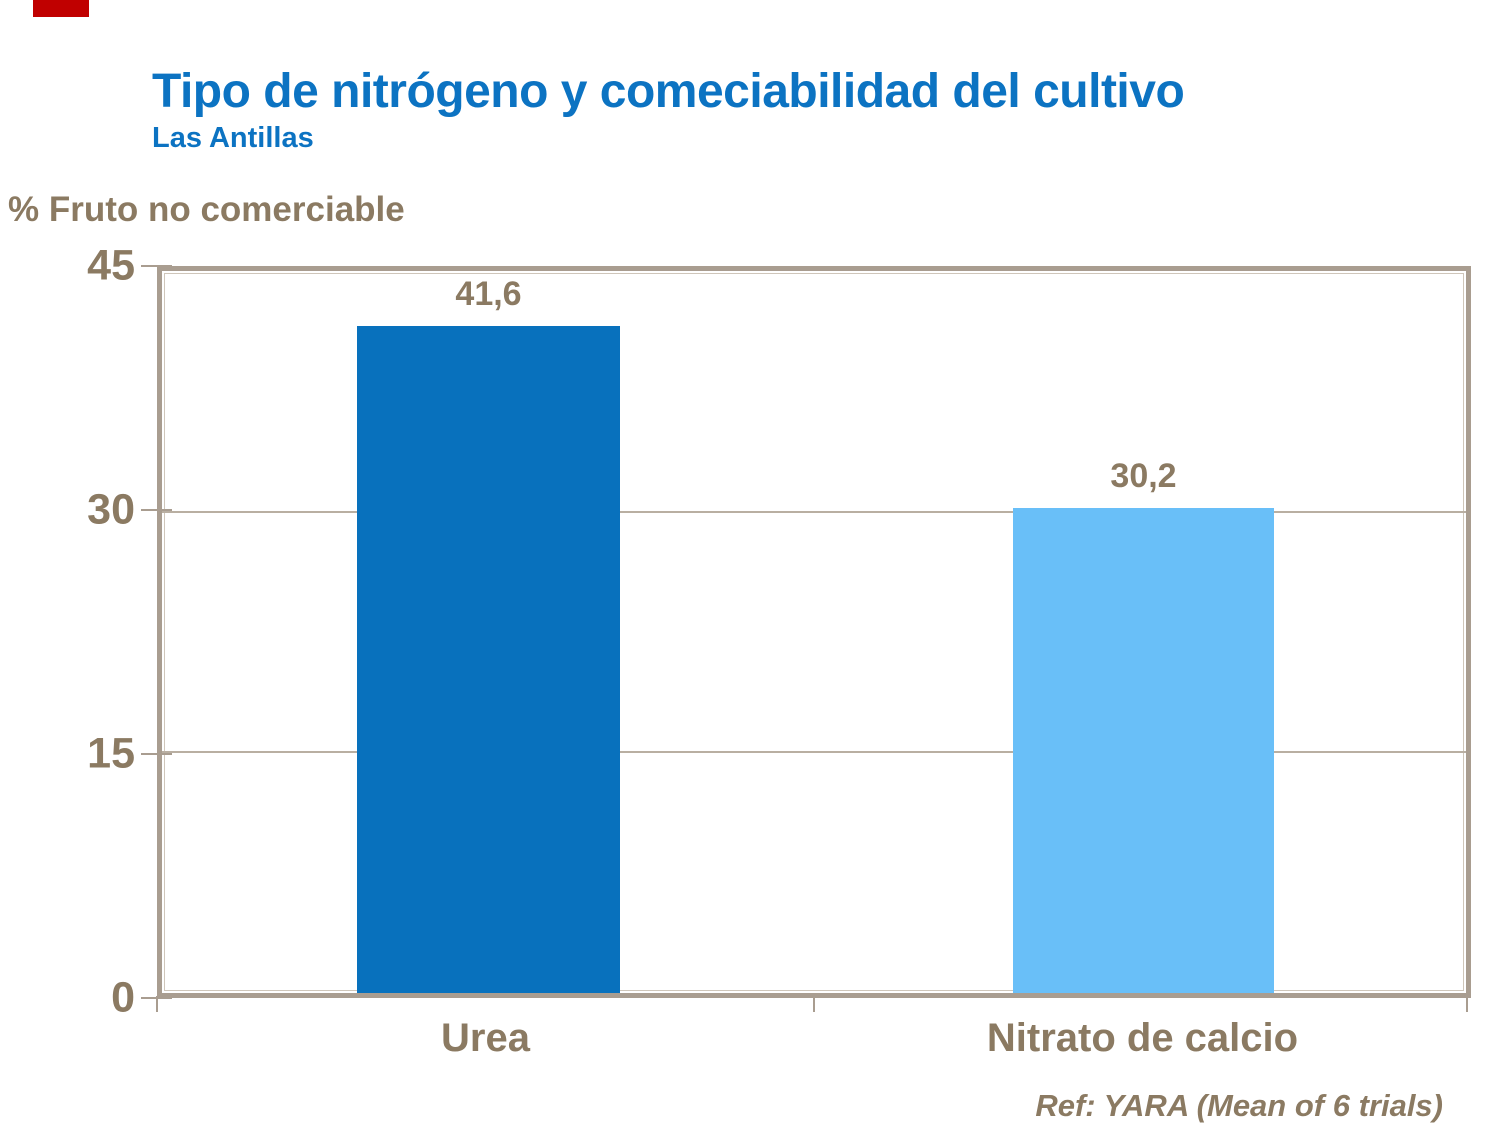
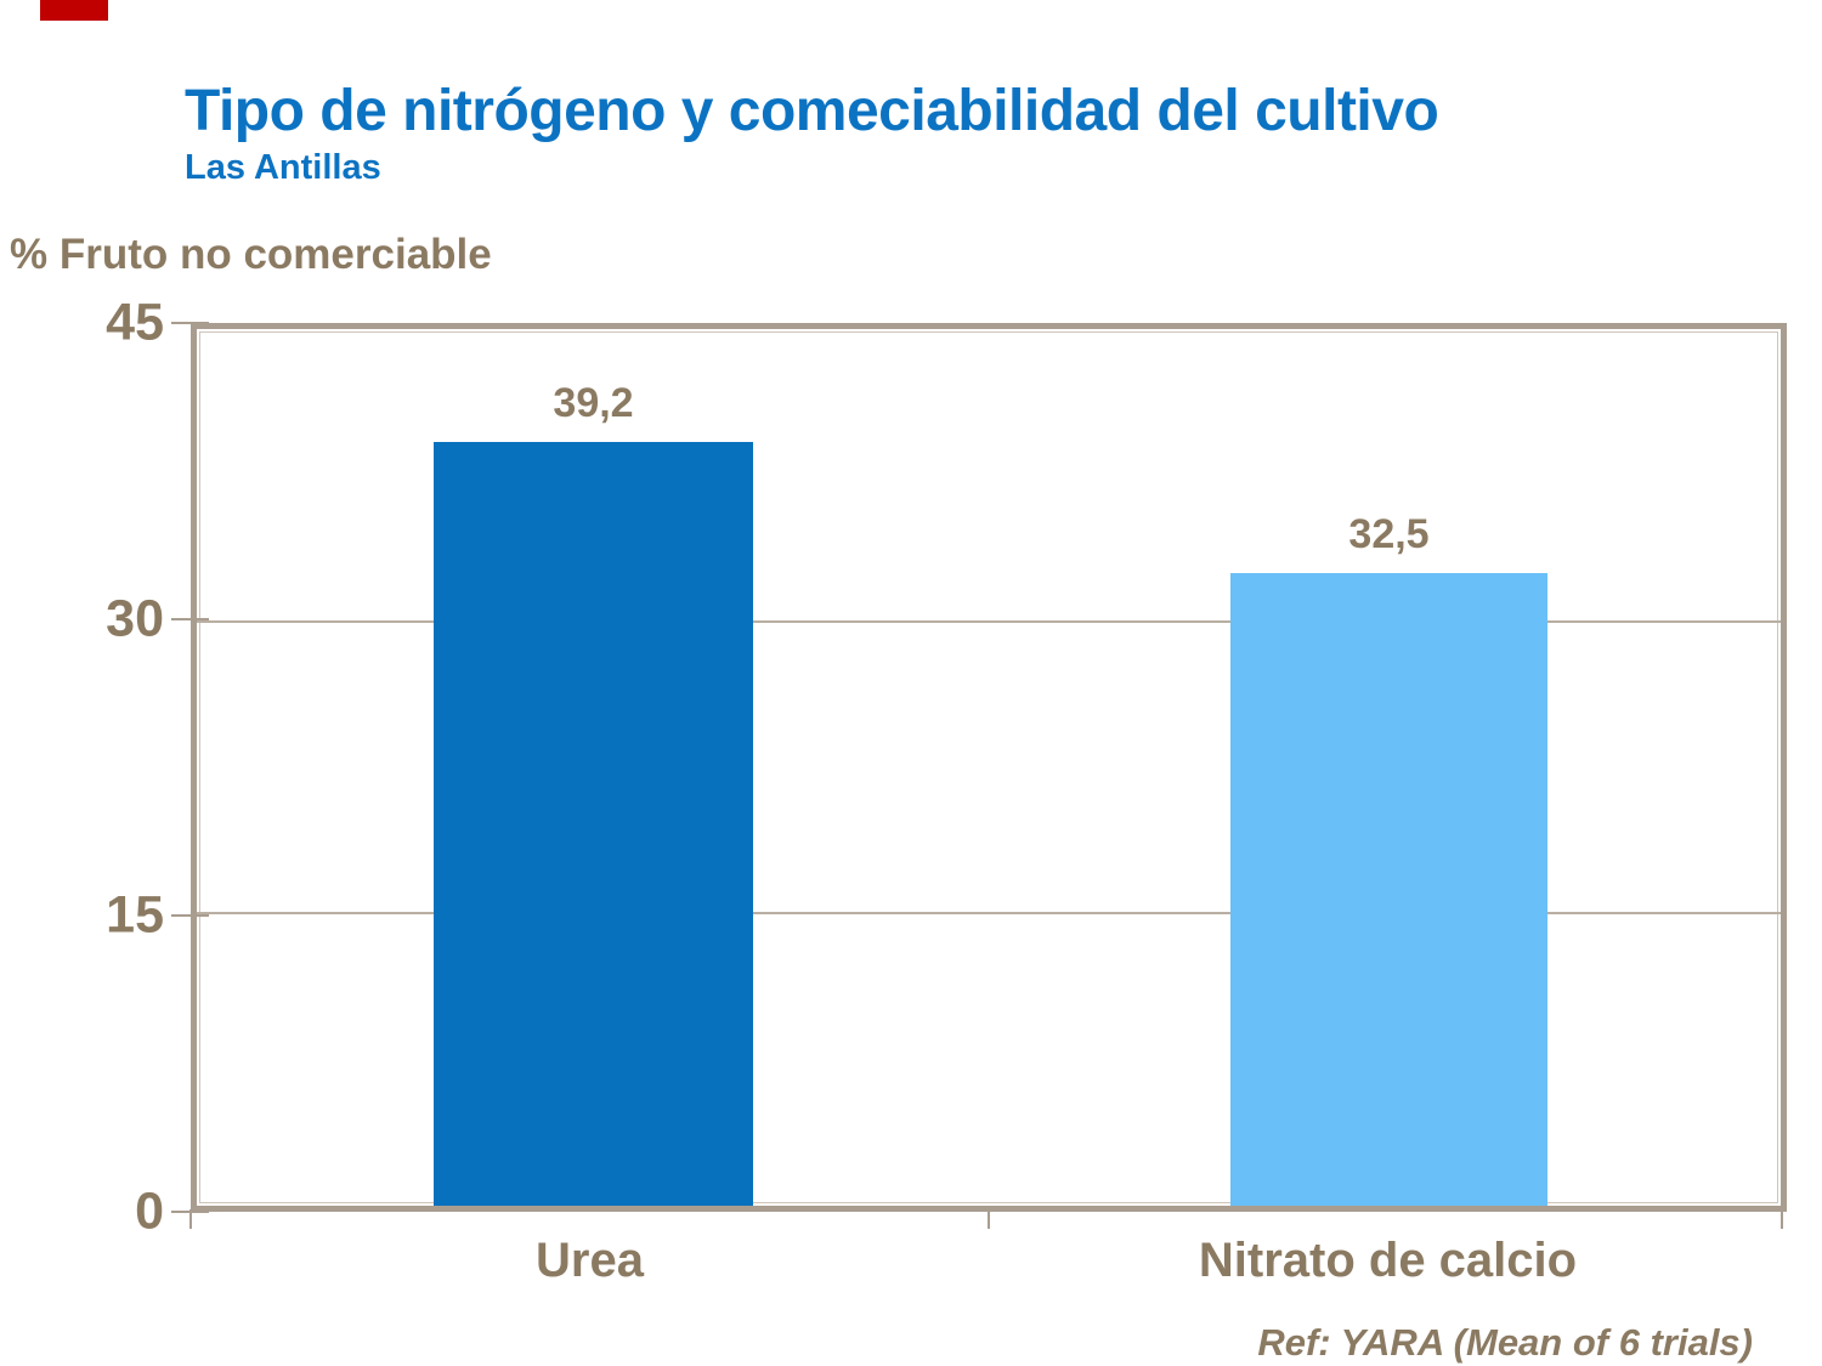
Urea: 41,6 -> 39,2
Nitrato de calcio: 30,2 -> 32,5
